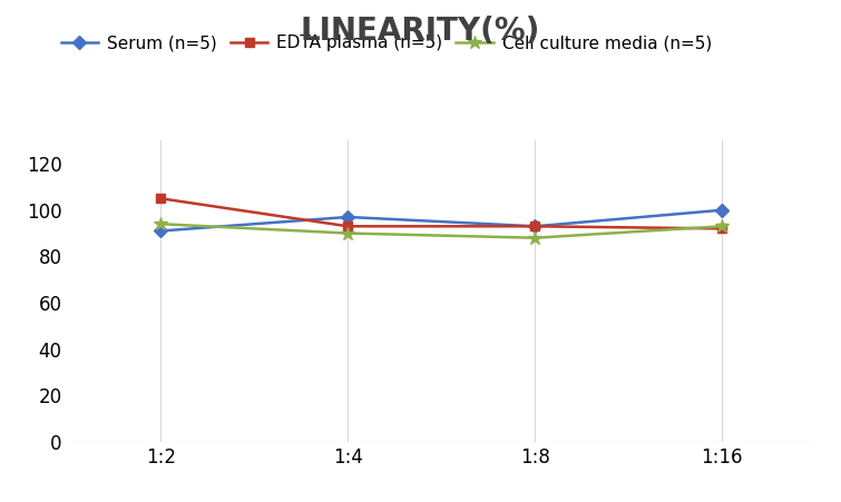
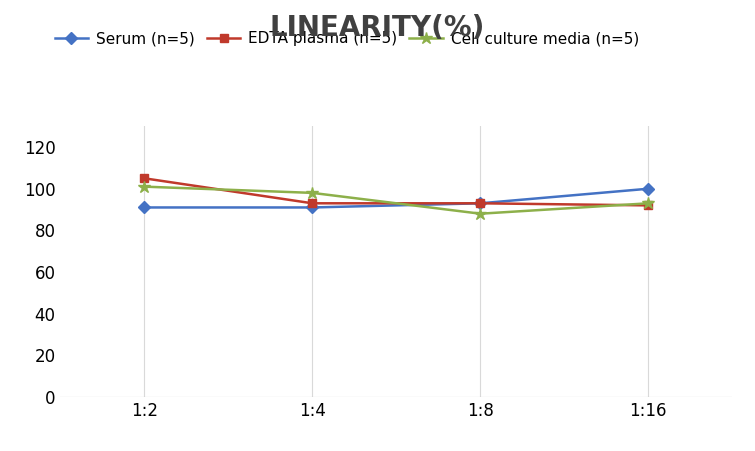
Cell culture media (n=5)/1:2: 94 -> 101
Serum (n=5)/1:4: 97 -> 91
Cell culture media (n=5)/1:4: 90 -> 98
